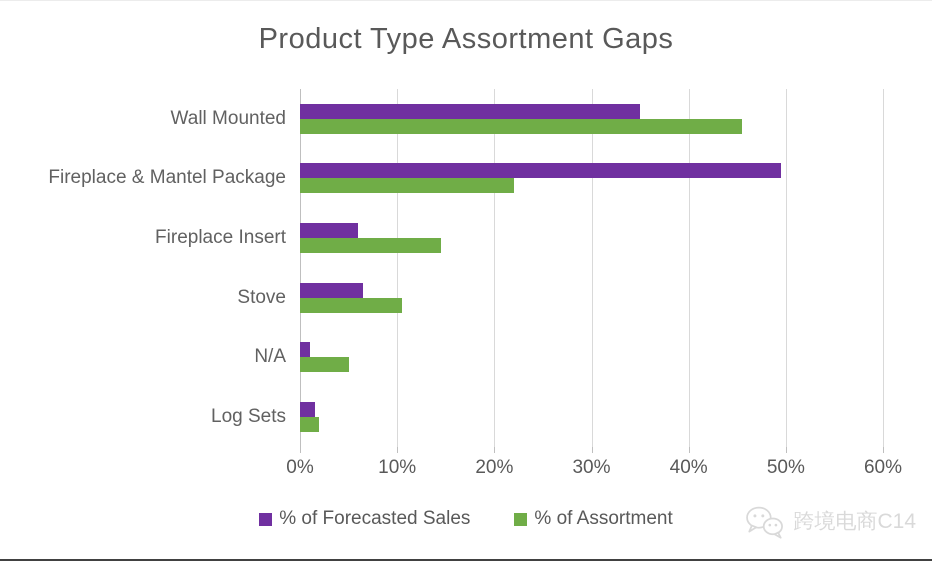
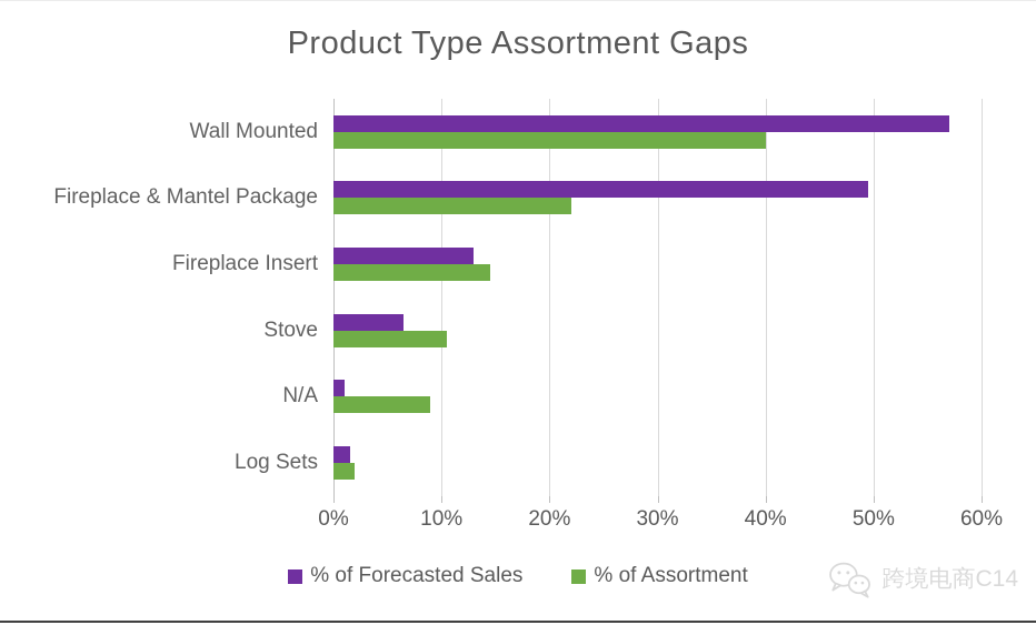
% of Forecasted Sales/Wall Mounted: 35% -> 57%
% of Assortment/Wall Mounted: 46% -> 40%
% of Forecasted Sales/Fireplace Insert: 6% -> 13%
% of Assortment/N/A: 5% -> 9%
